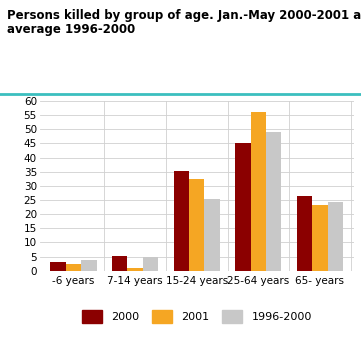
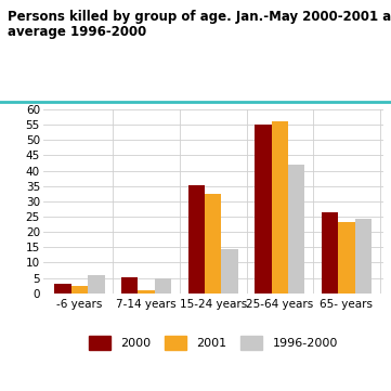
1996-2000/-6 years: 3.8 -> 6.0
1996-2000/15-24 years: 25.3 -> 14.5
2000/25-64 years: 45.2 -> 55.0
1996-2000/25-64 years: 49.0 -> 42.0
